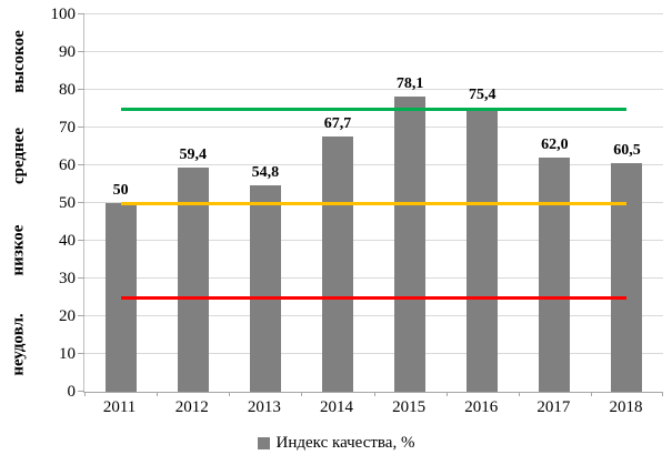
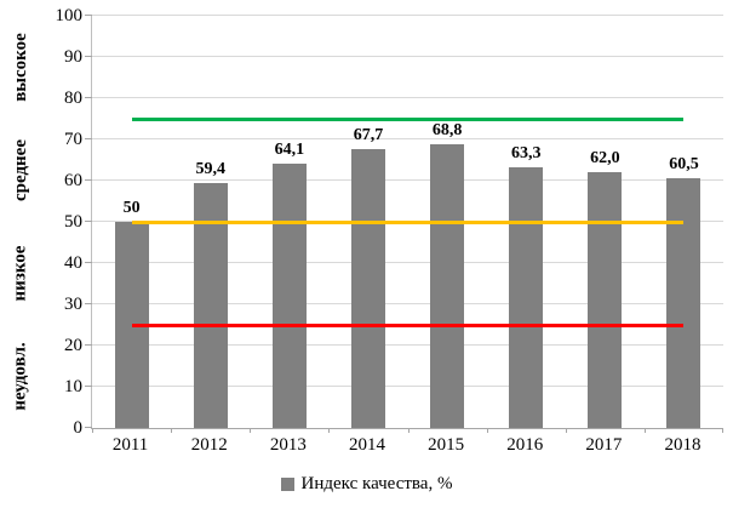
2013: 54,8 -> 64,1
2015: 78,1 -> 68,8
2016: 75,4 -> 63,3
